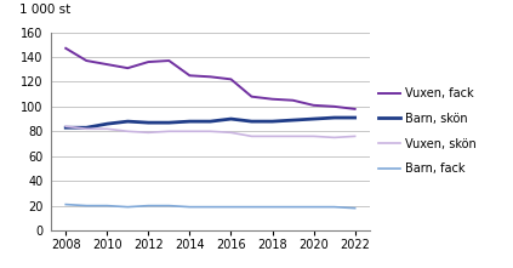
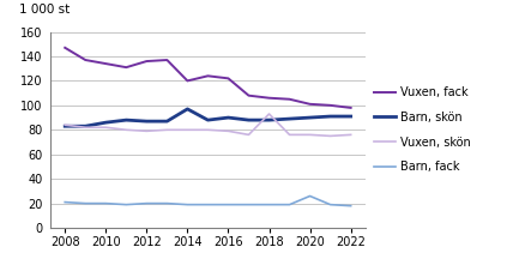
Vuxen, fack/2014: 125 -> 120
Barn, skön/2014: 88 -> 97
Vuxen, skön/2018: 76 -> 93
Barn, fack/2020: 19 -> 26
